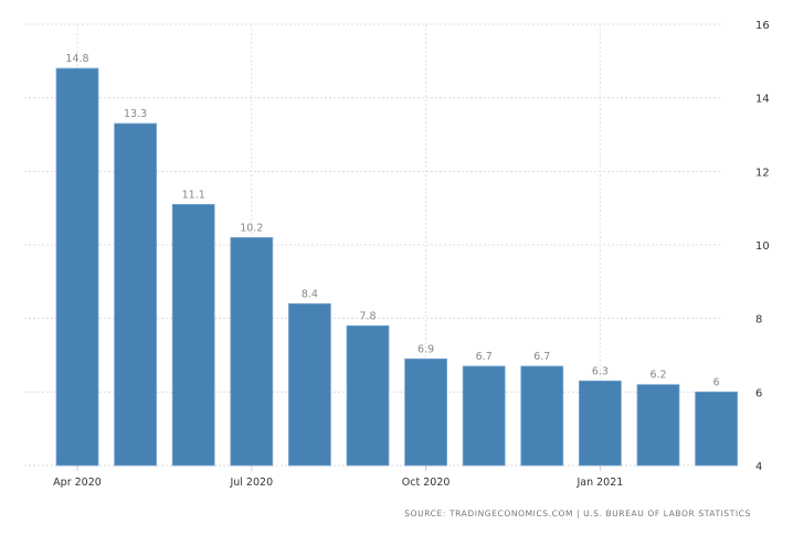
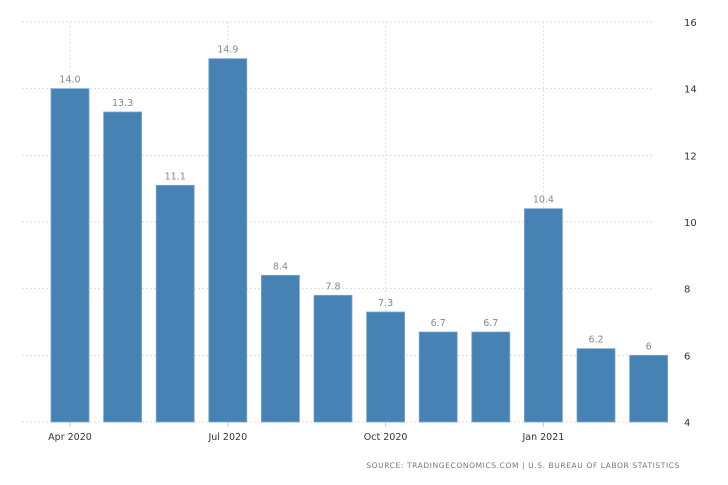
Apr 2020: 14.8 -> 14.0
Jul 2020: 10.2 -> 14.9
Oct 2020: 6.9 -> 7.3
Jan 2021: 6.3 -> 10.4
